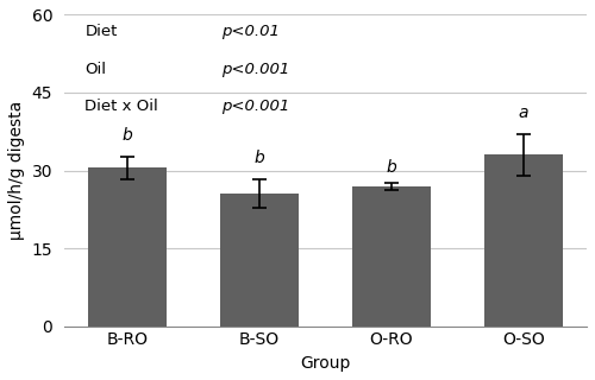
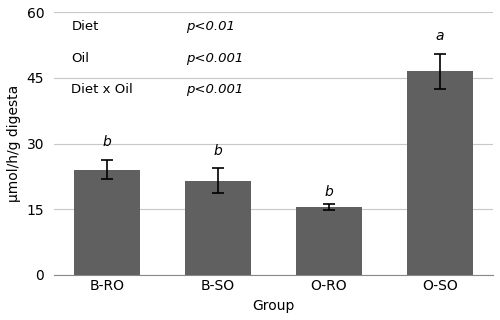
B-RO: 30.5 -> 24.0
B-SO: 25.5 -> 21.5
O-RO: 27.0 -> 15.5
O-SO: 33.0 -> 46.5
